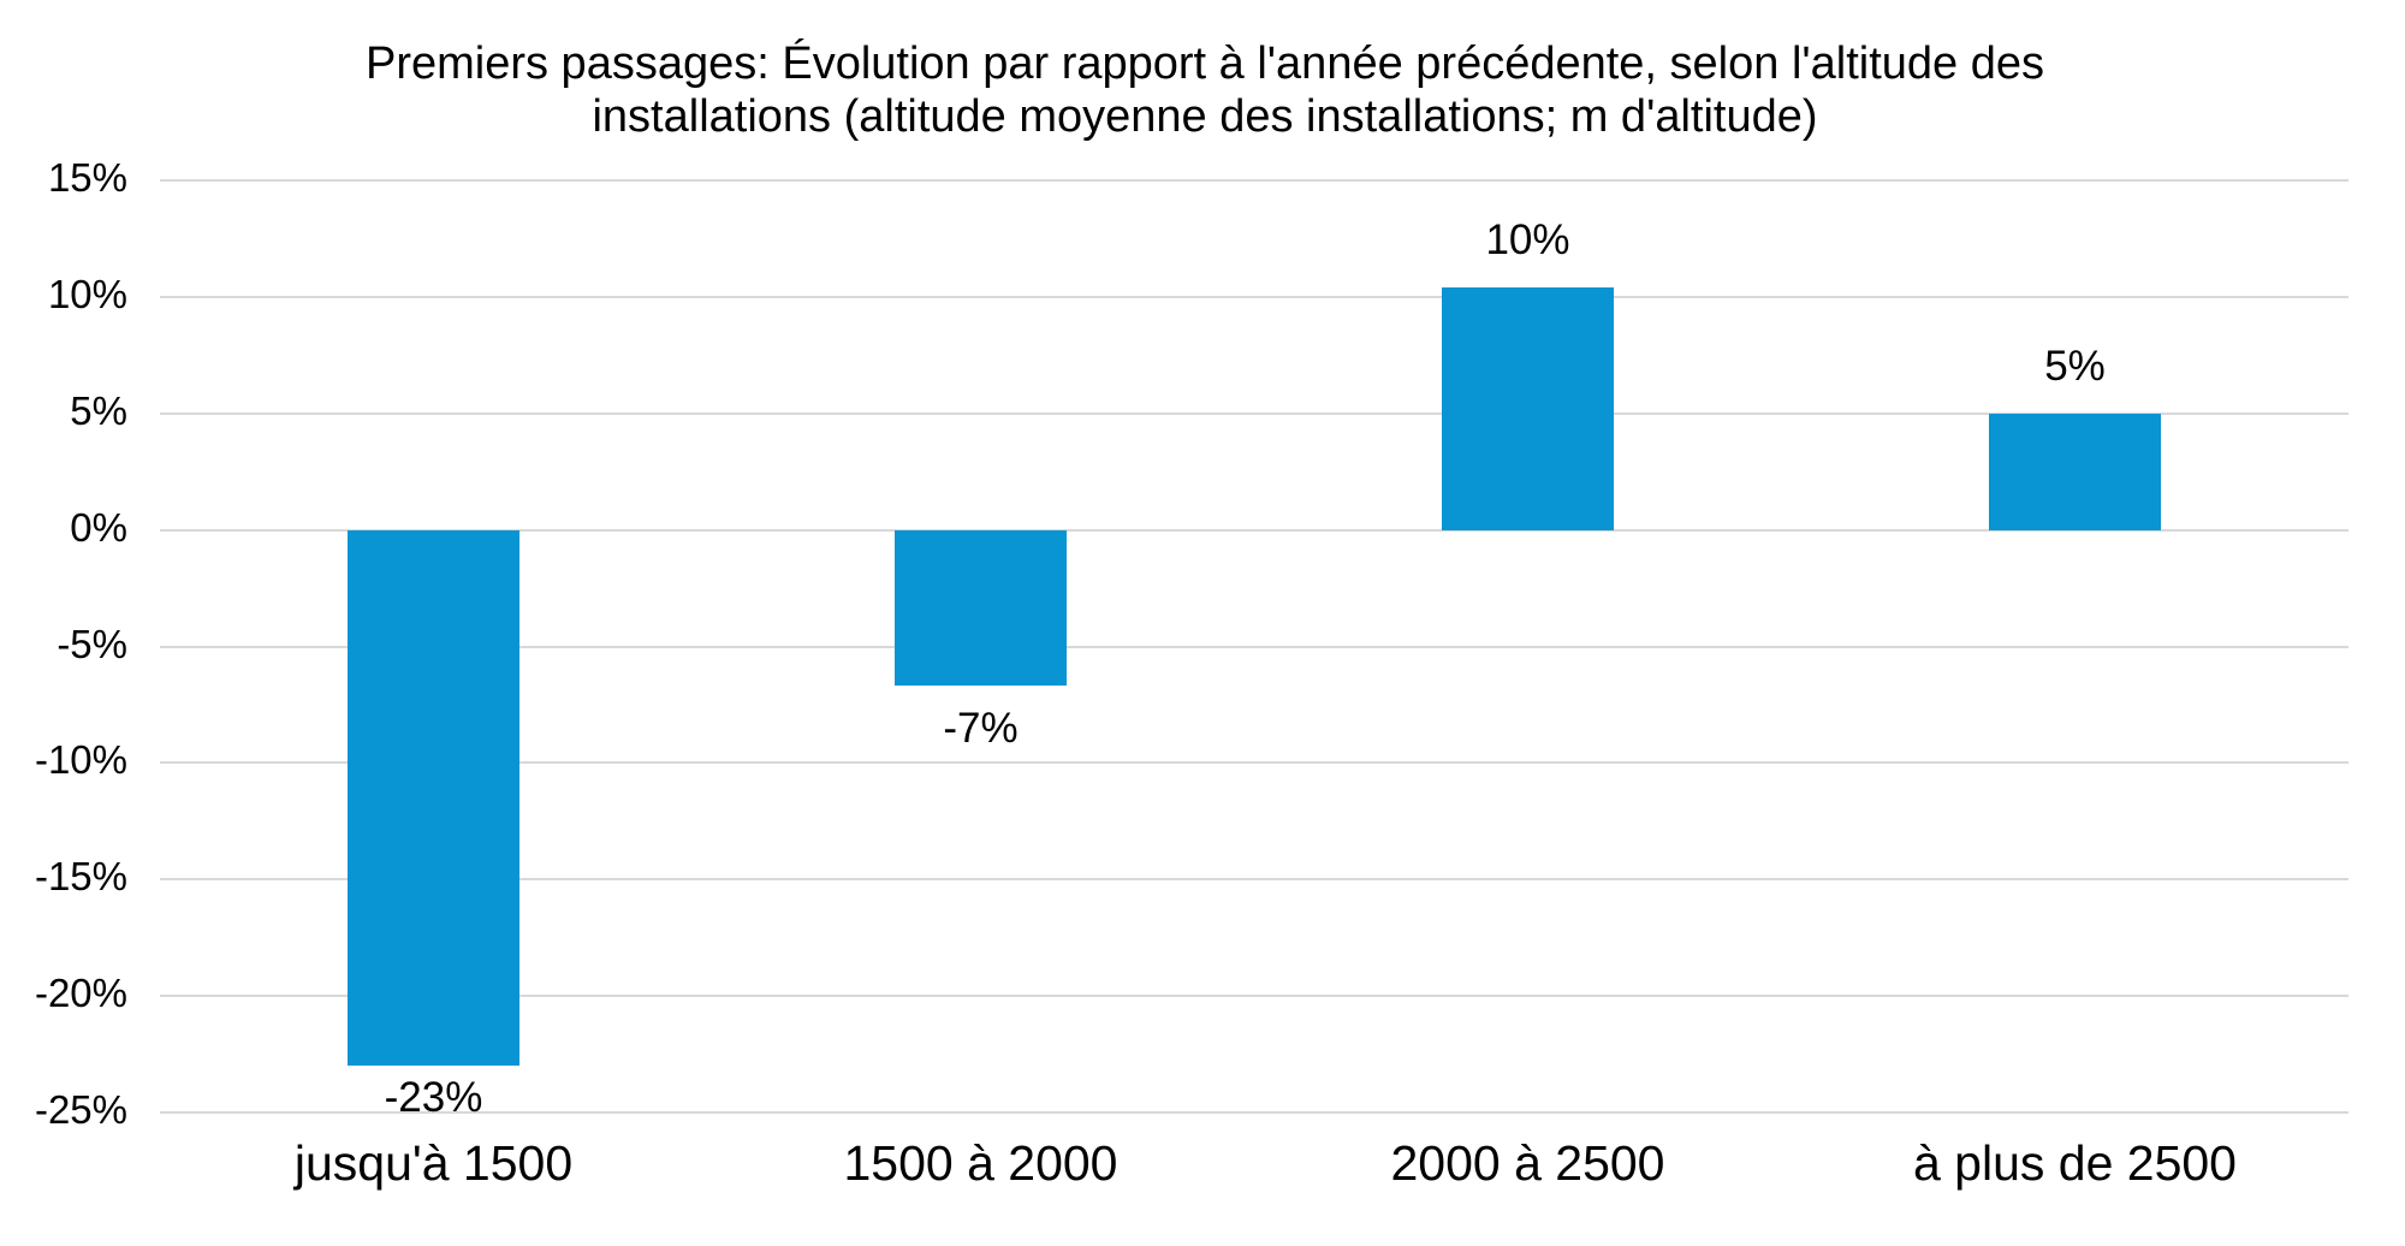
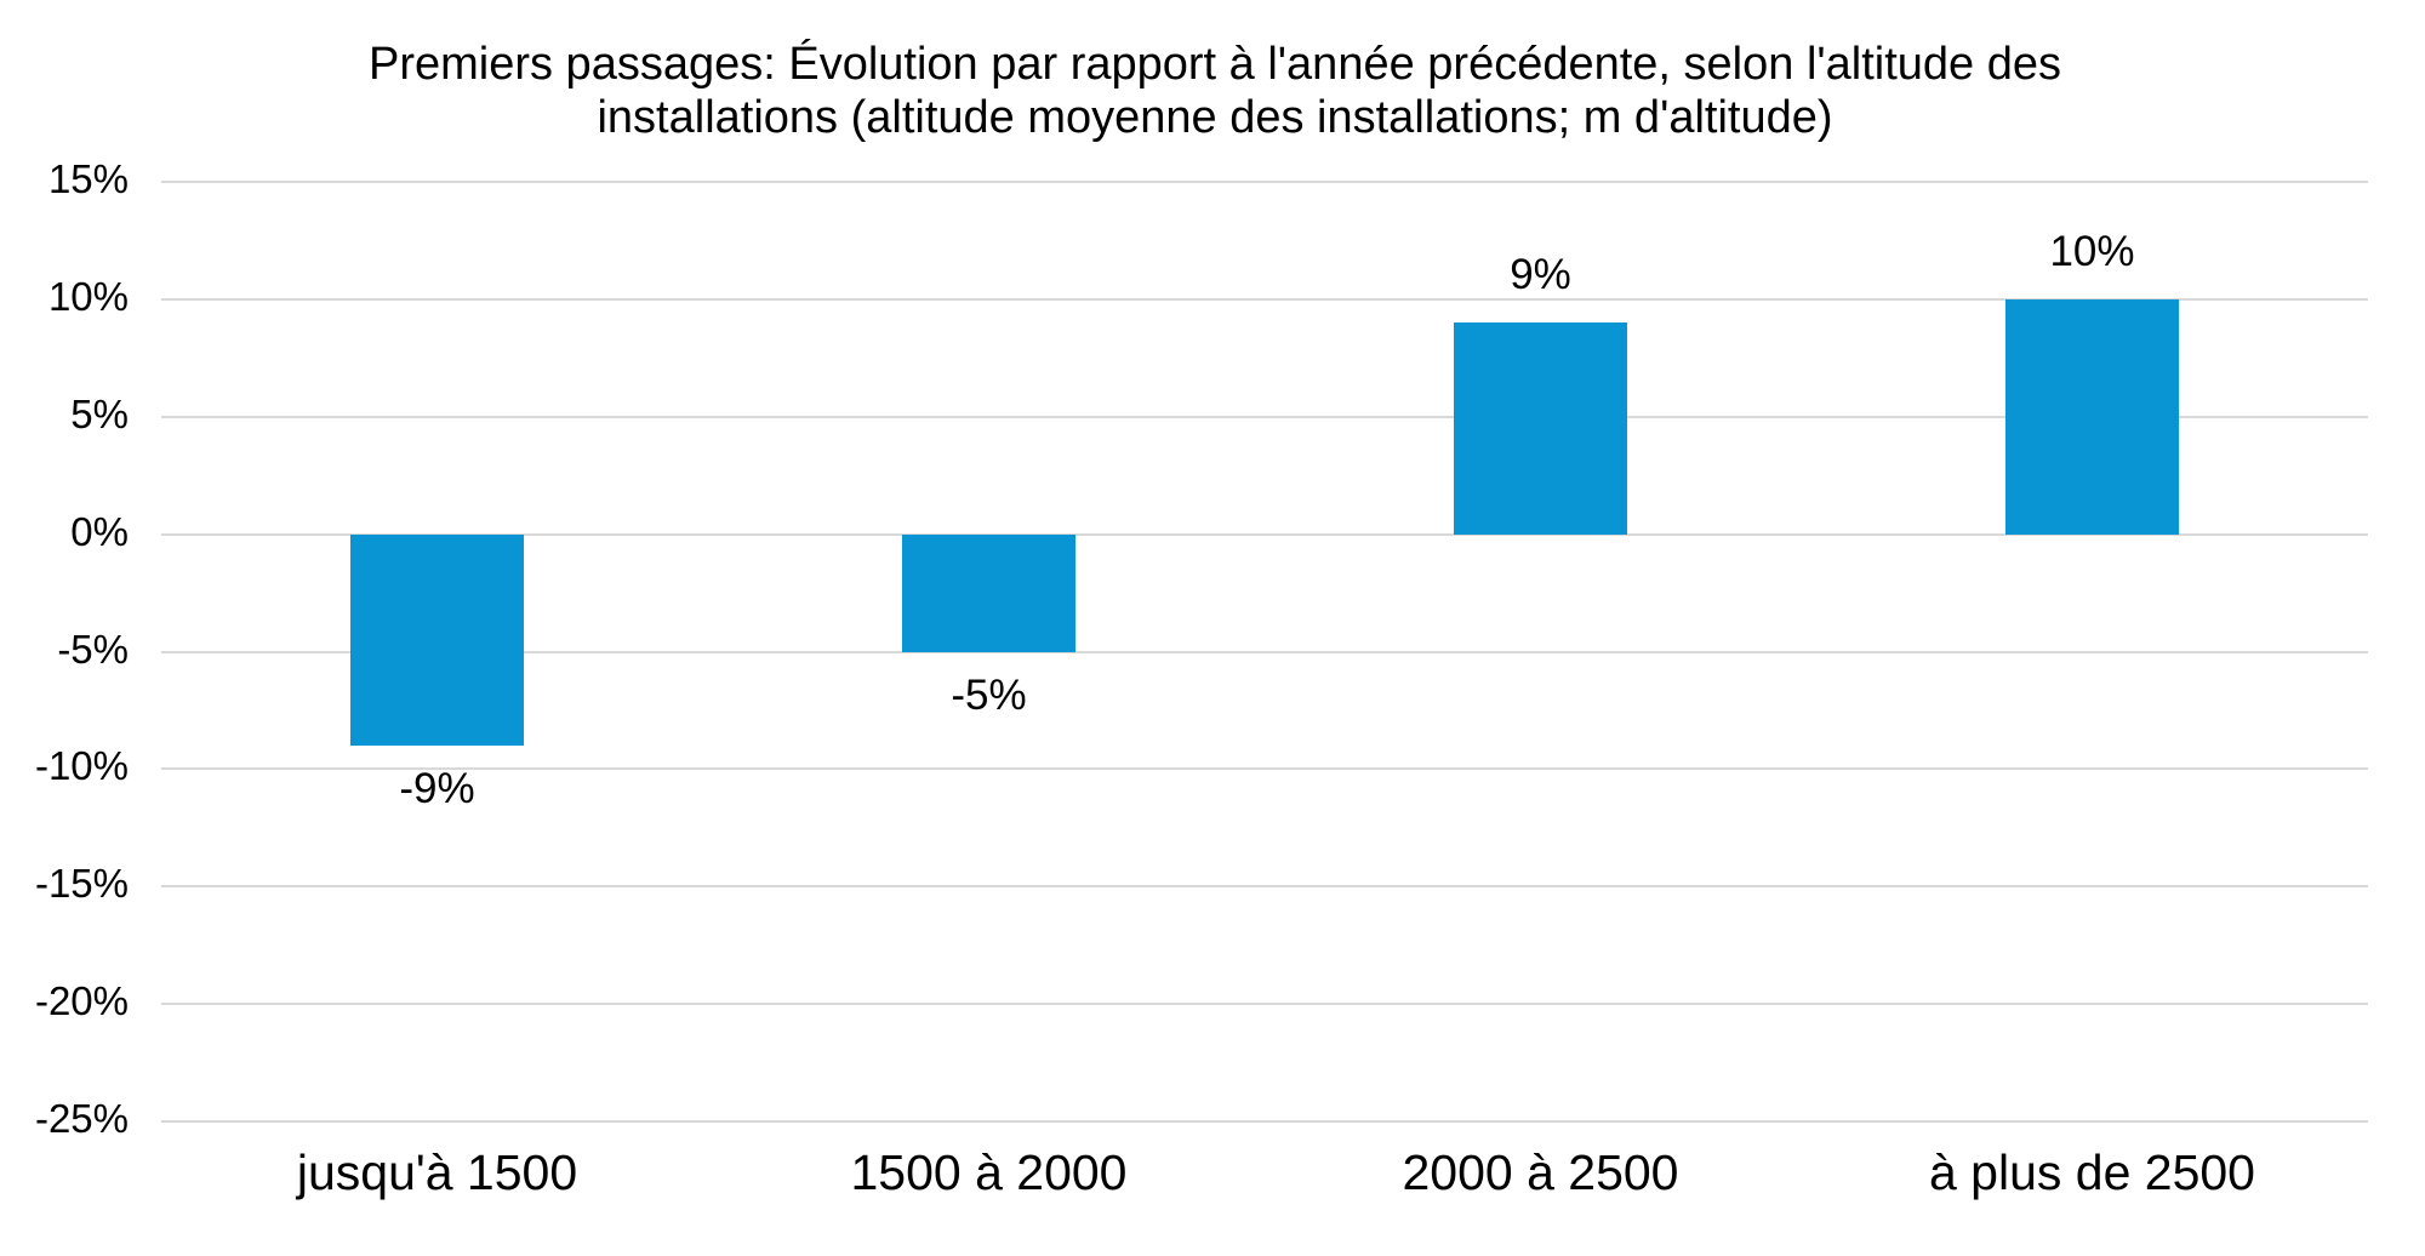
jusqu'à 1500: -23% -> -9%
1500 à 2000: -7% -> -5%
2000 à 2500: 10% -> 9%
à plus de 2500: 5% -> 10%
